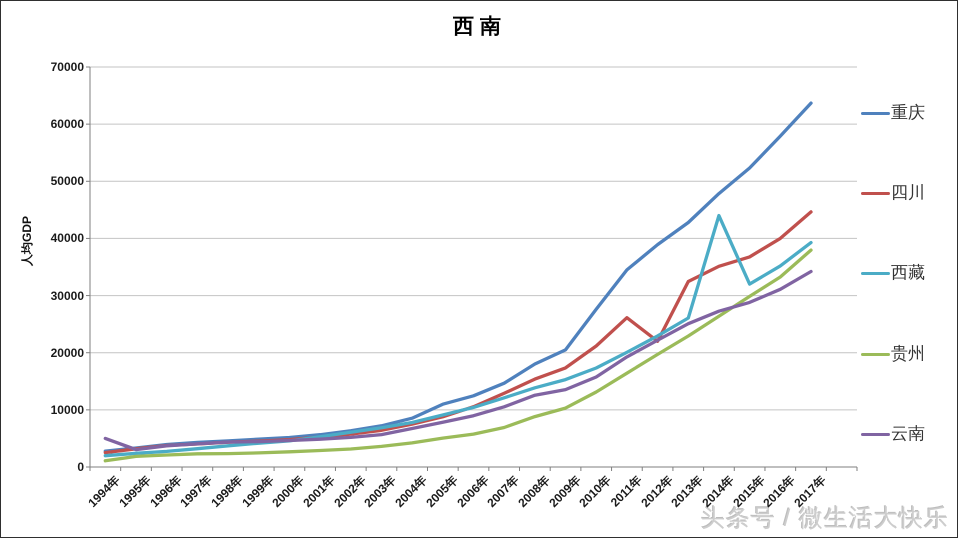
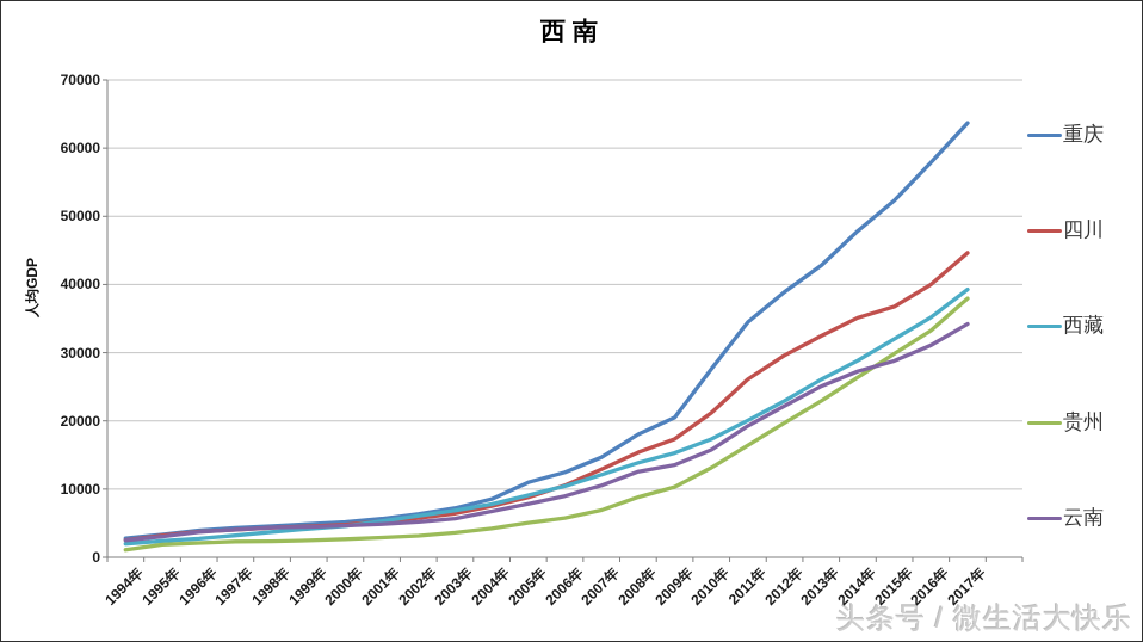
云南/1994年: 5000 -> 2000
四川/2012年: 22000 -> 30000
西藏/2014年: 44000 -> 29000
